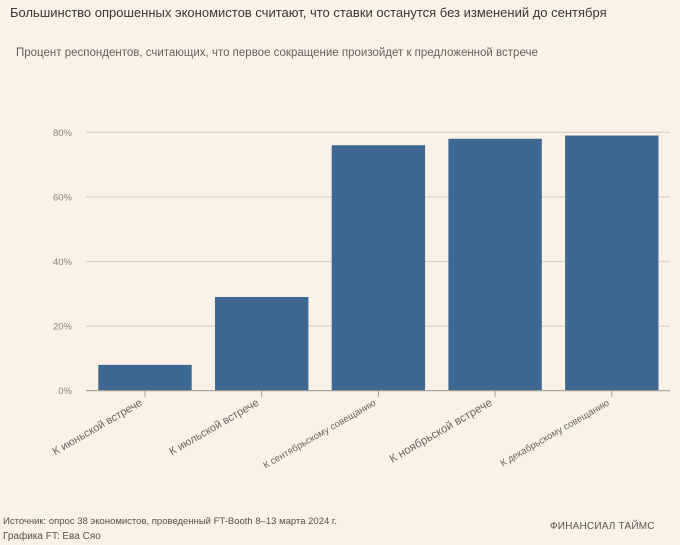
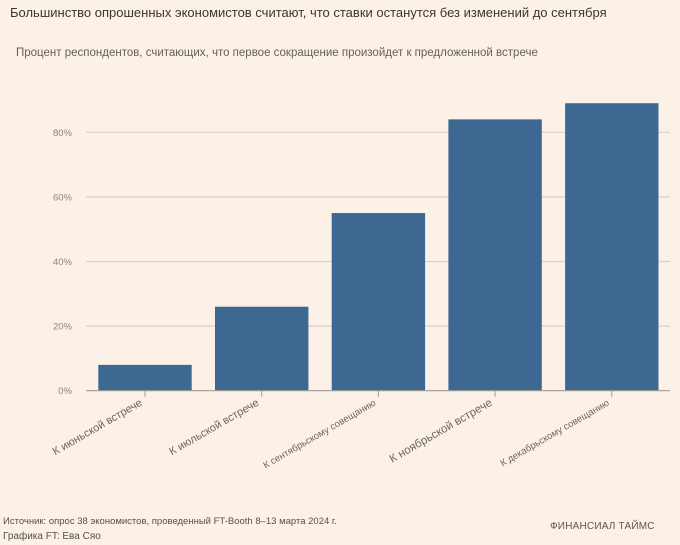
К июльской встрече: 29% -> 26%
К сентябрьскому совещанию: 76% -> 55%
К ноябрьской встрече: 78% -> 84%
К декабрьскому совещанию: 79% -> 89%
